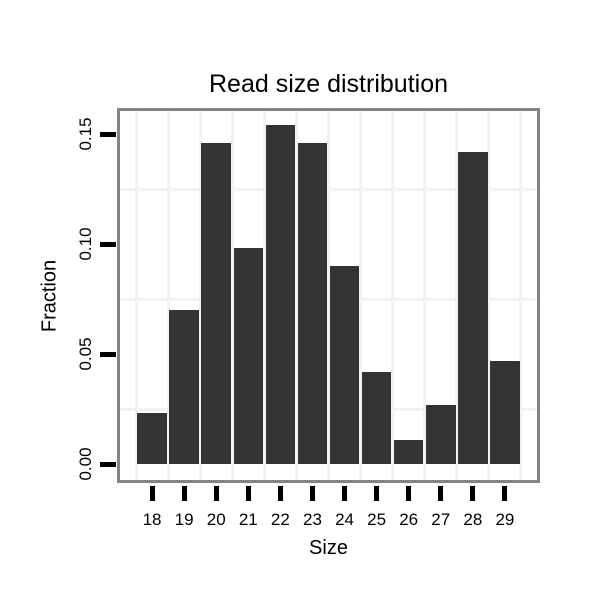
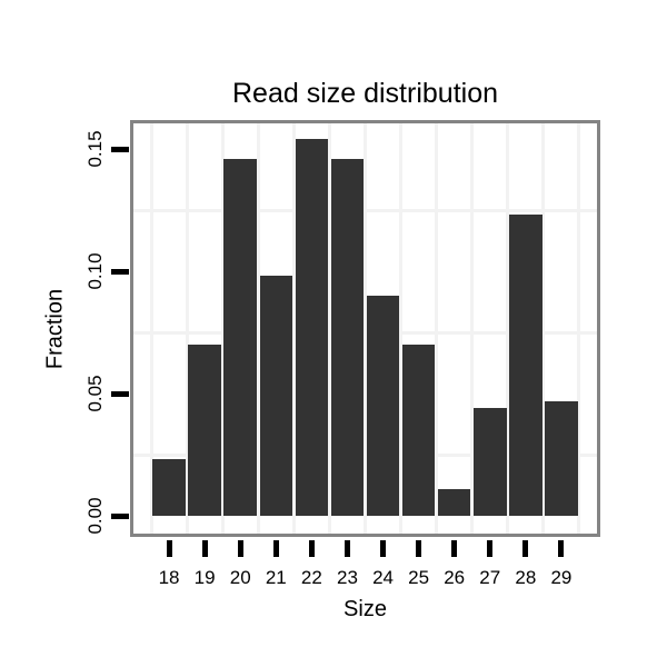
25: 0.042 -> 0.070
27: 0.027 -> 0.044
28: 0.142 -> 0.123
